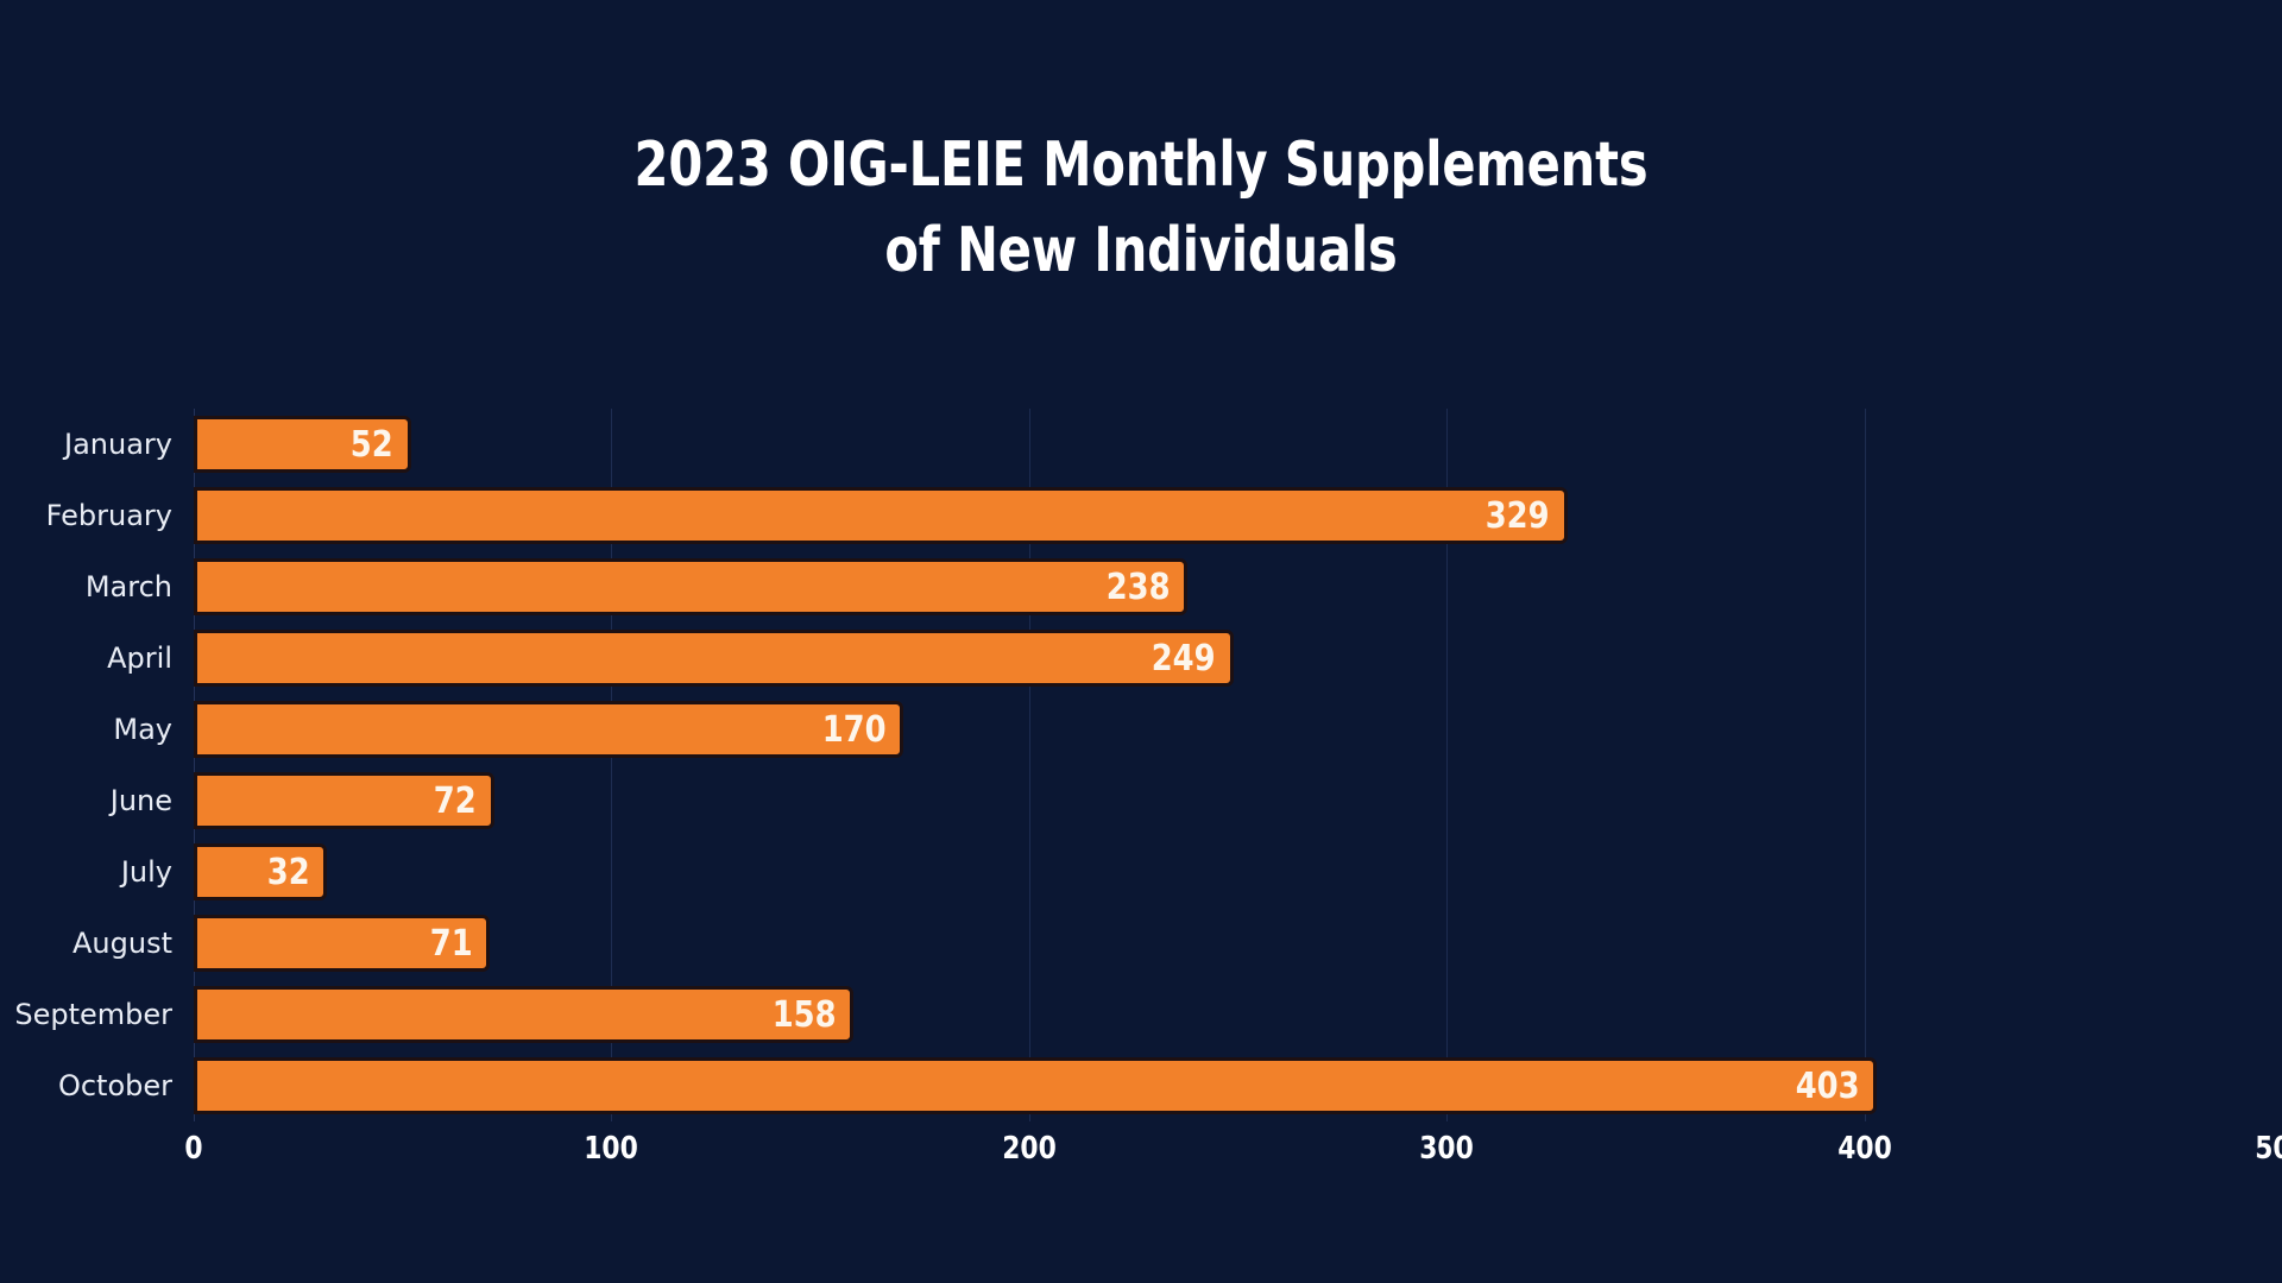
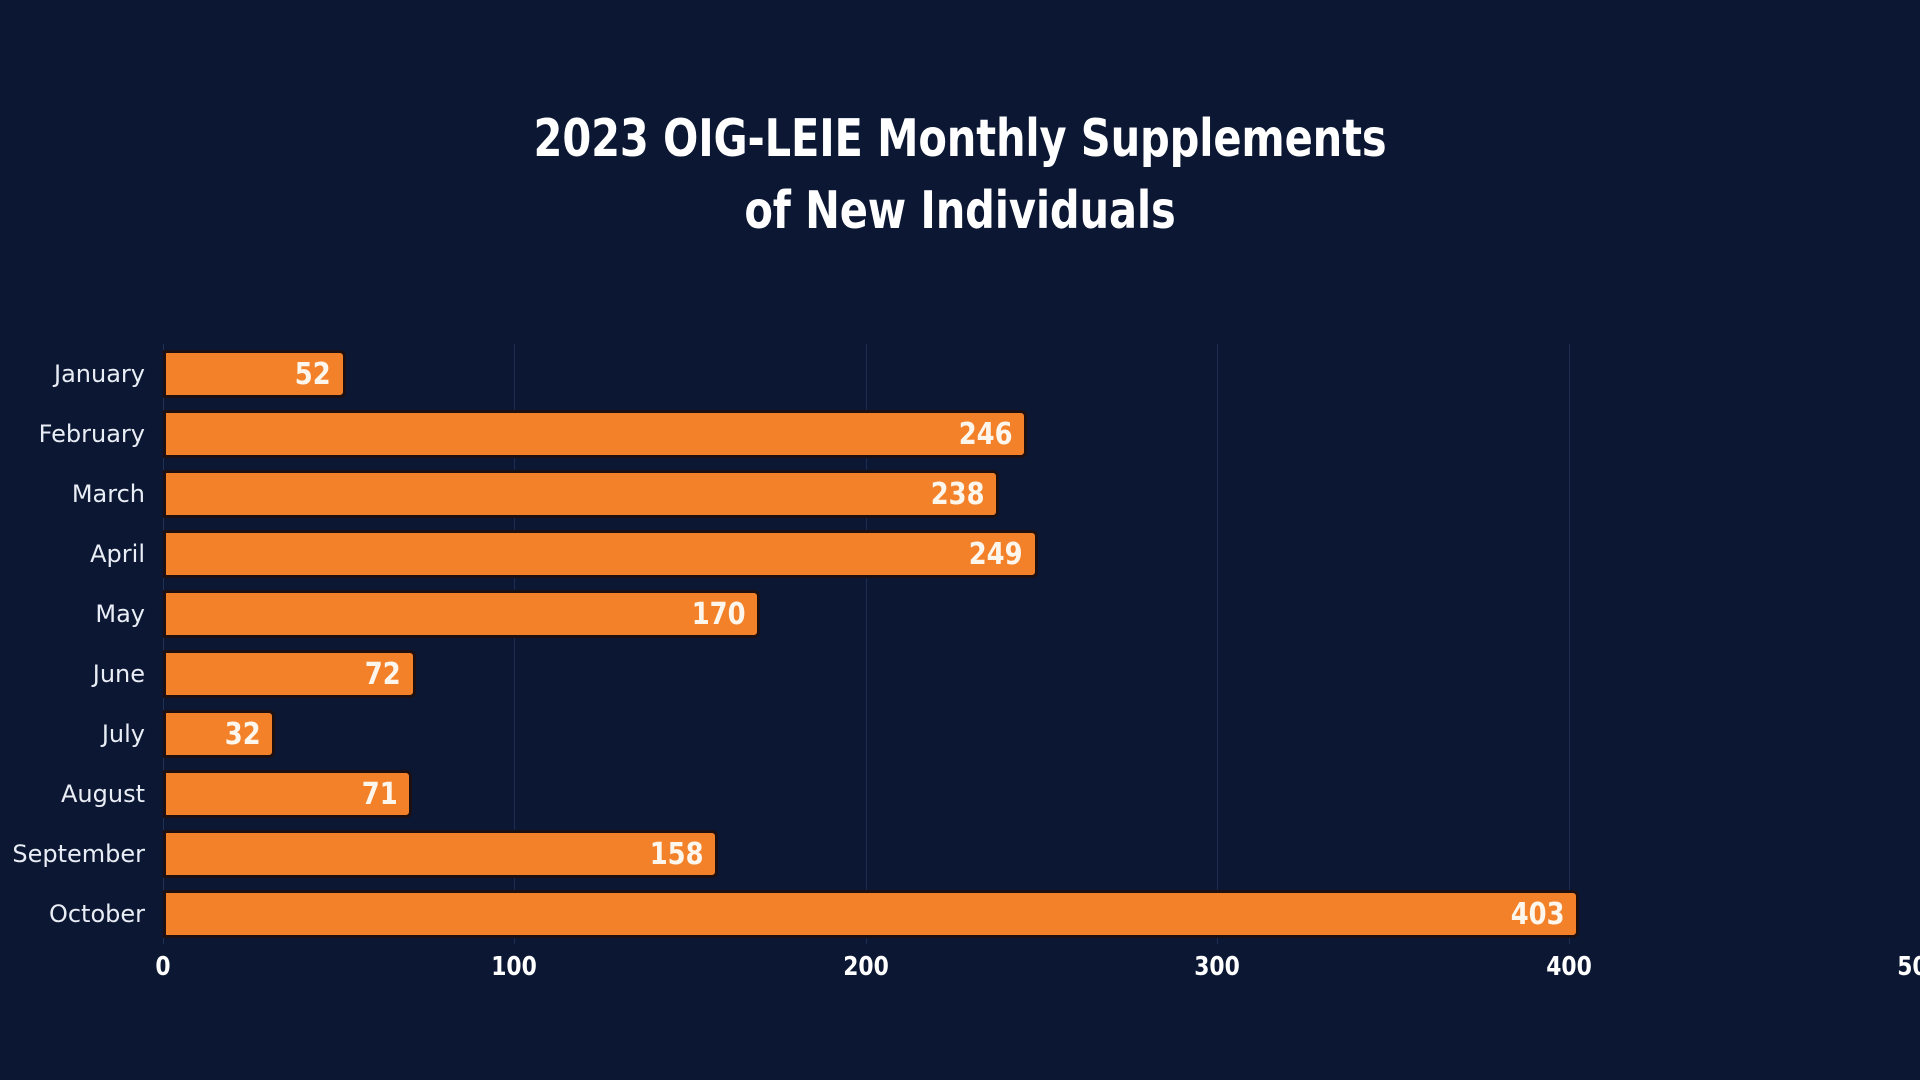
February: 329 -> 246
